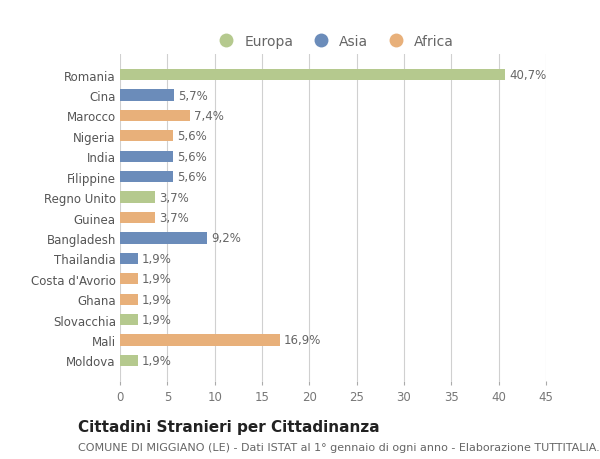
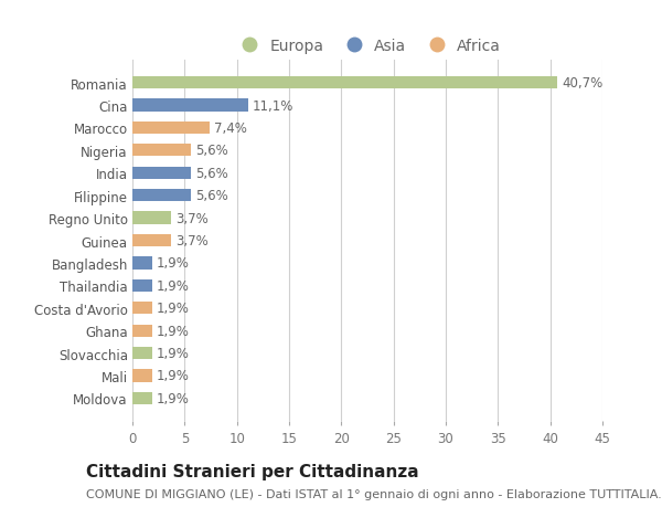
Cina: 5,7% -> 11,1%
Bangladesh: 9,2% -> 1,9%
Mali: 16,9% -> 1,9%
